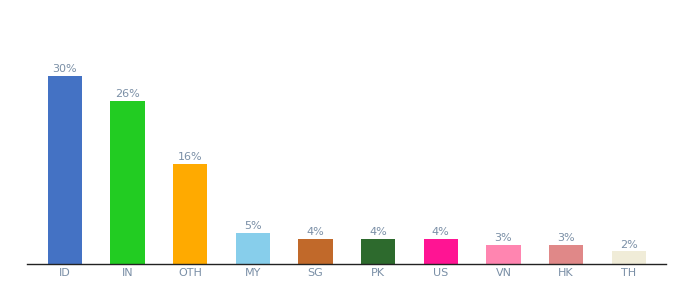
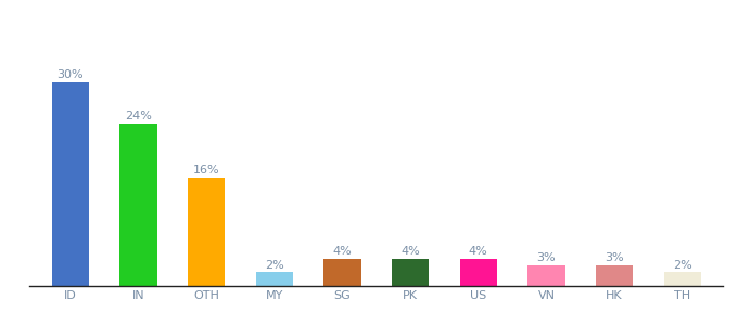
IN: 26% -> 24%
MY: 5% -> 2%
